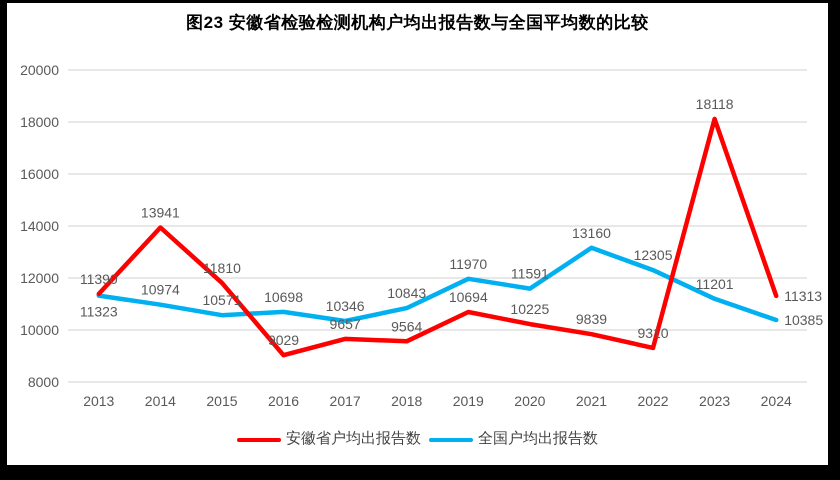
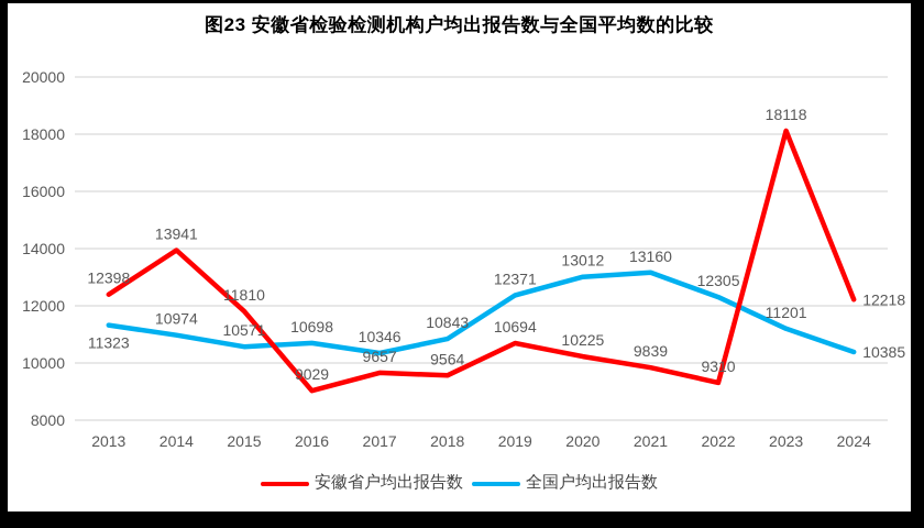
安徽省户均出报告数/2013: 11390 -> 12398
全国户均出报告数/2019: 11970 -> 12371
全国户均出报告数/2020: 11591 -> 13012
安徽省户均出报告数/2024: 11313 -> 12218
